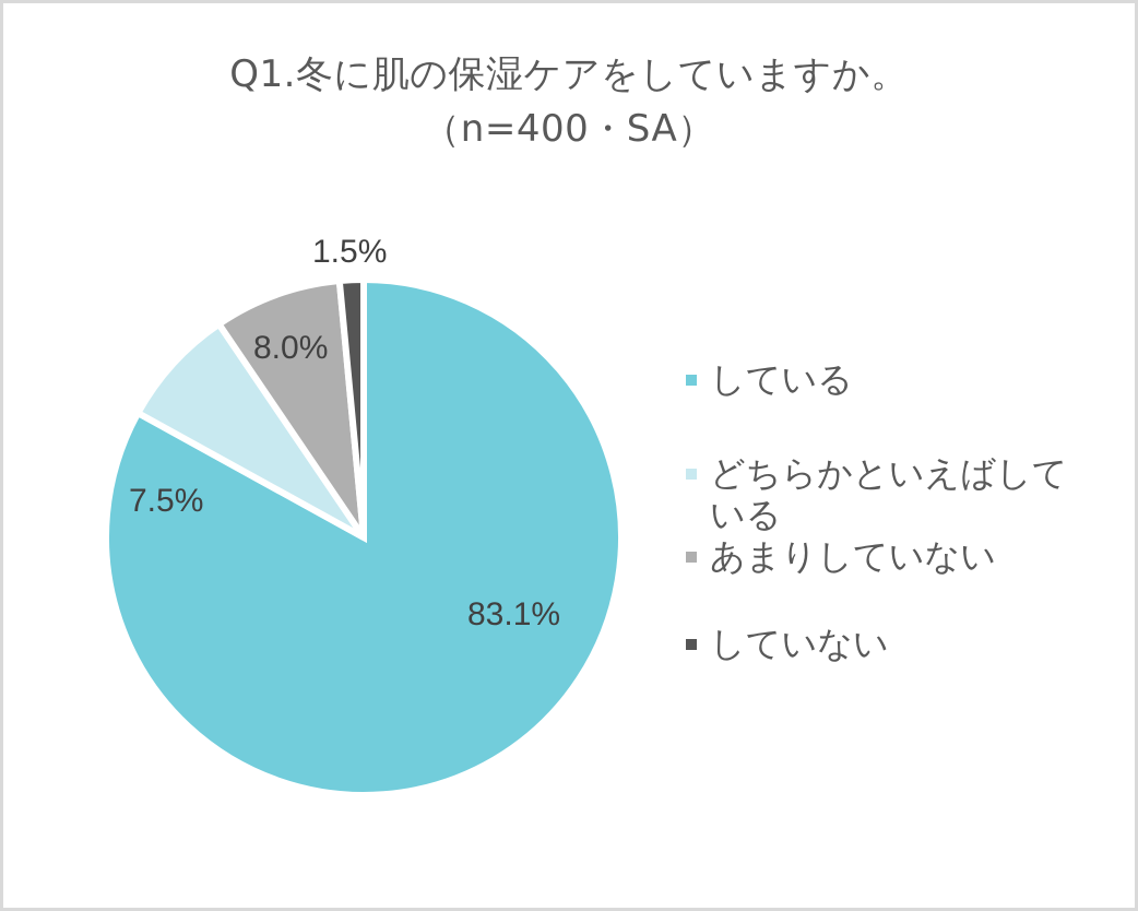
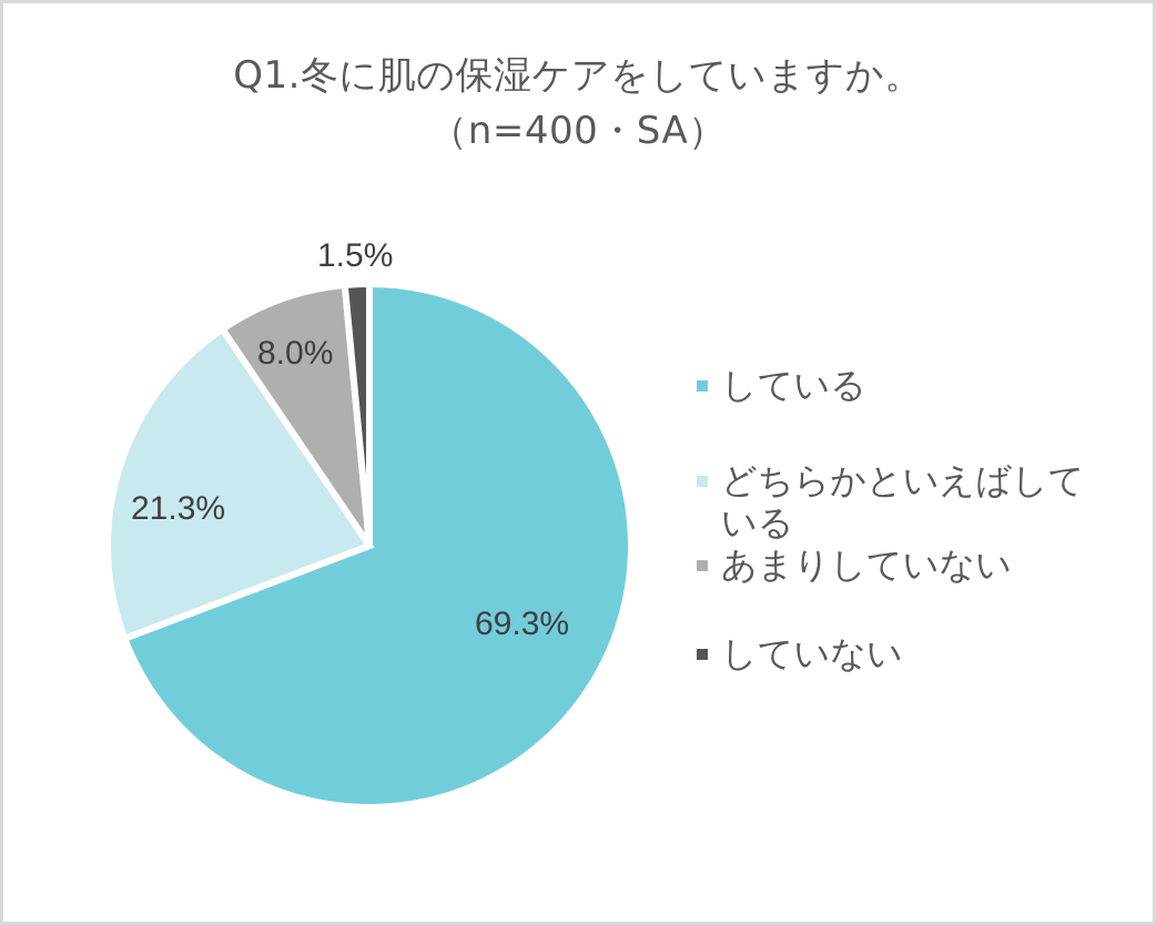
している: 83.1% -> 69.3%
どちらかといえばしている: 7.5% -> 21.3%
